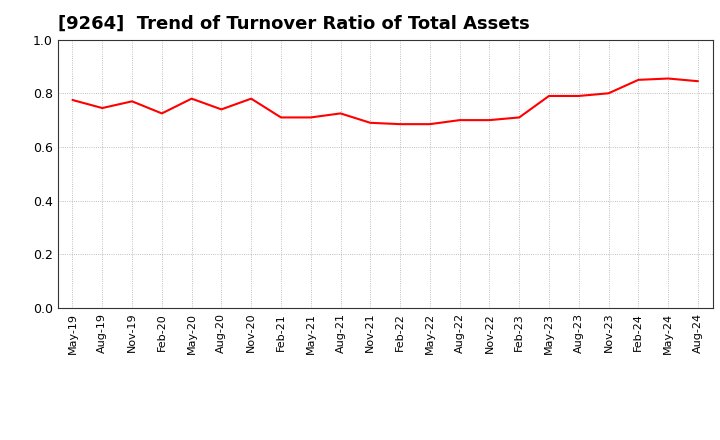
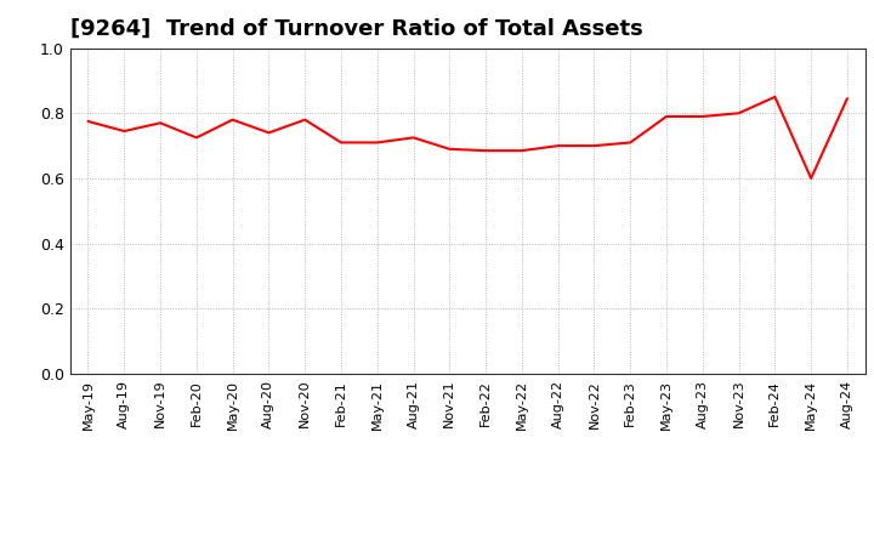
May-24: 0.855 -> 0.600
